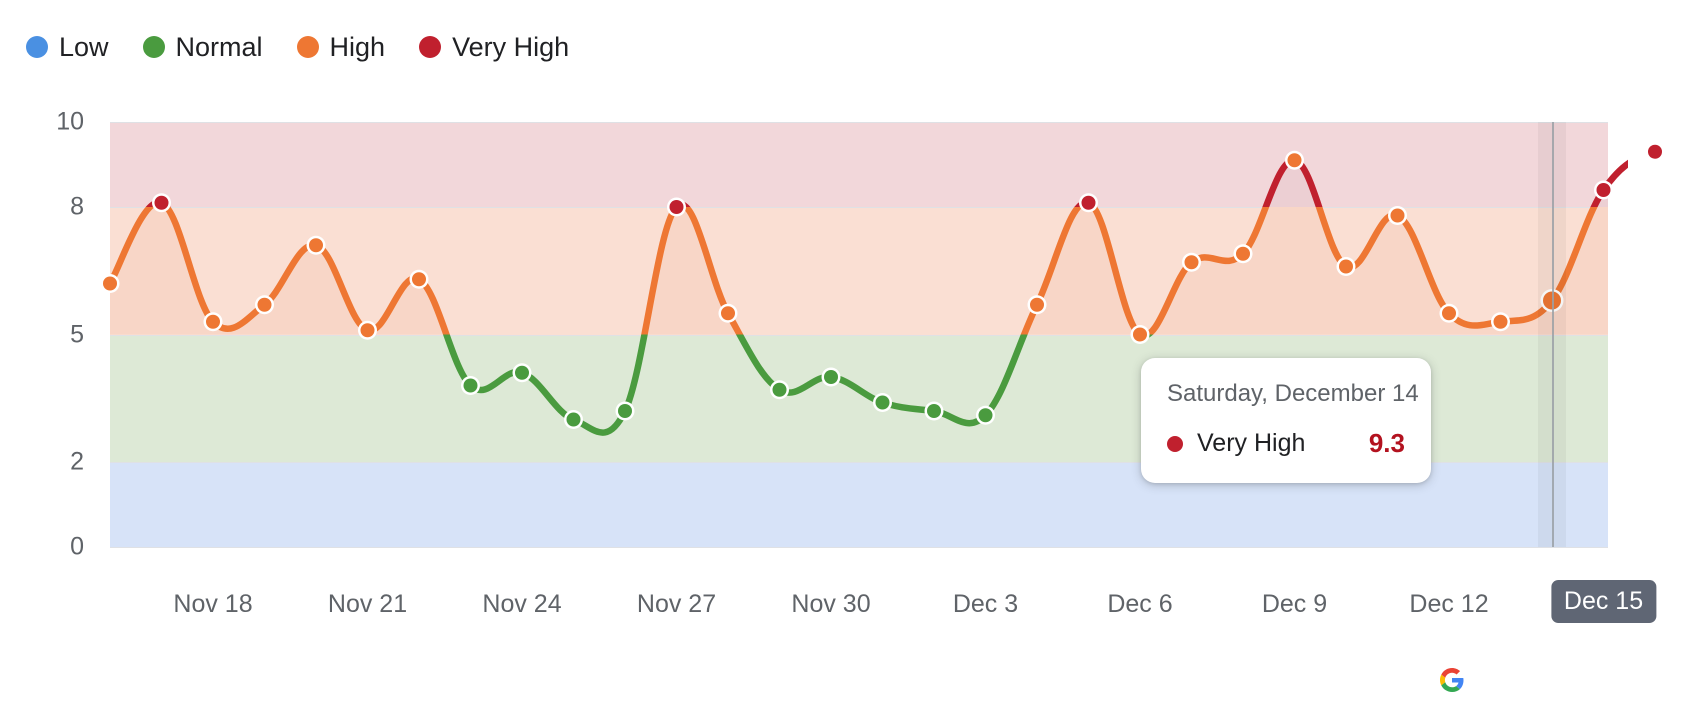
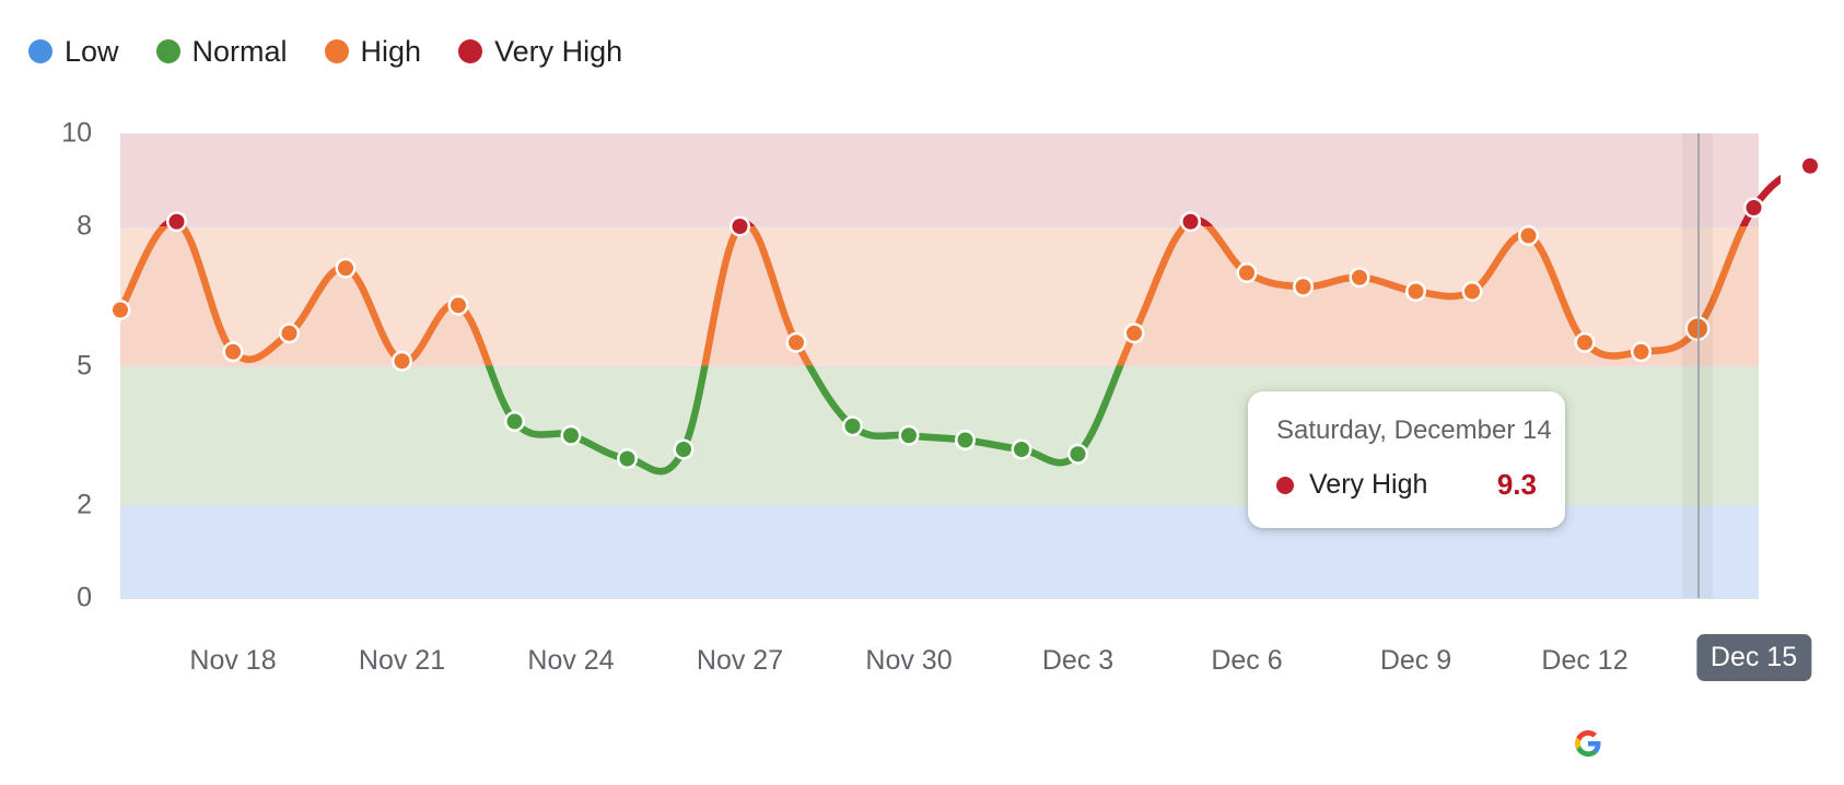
Nov 24: 4.1 -> 3.5
Nov 30: 4.0 -> 3.5
Dec 6: 5.0 -> 7.0
Dec 9: 9.1 -> 6.6
